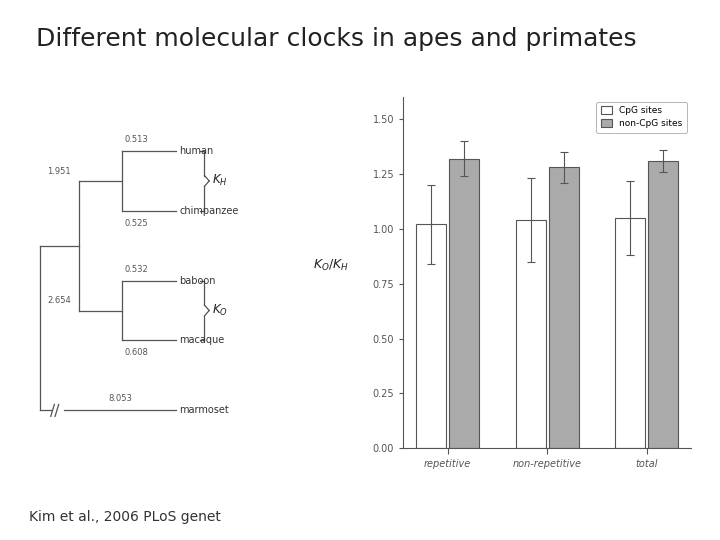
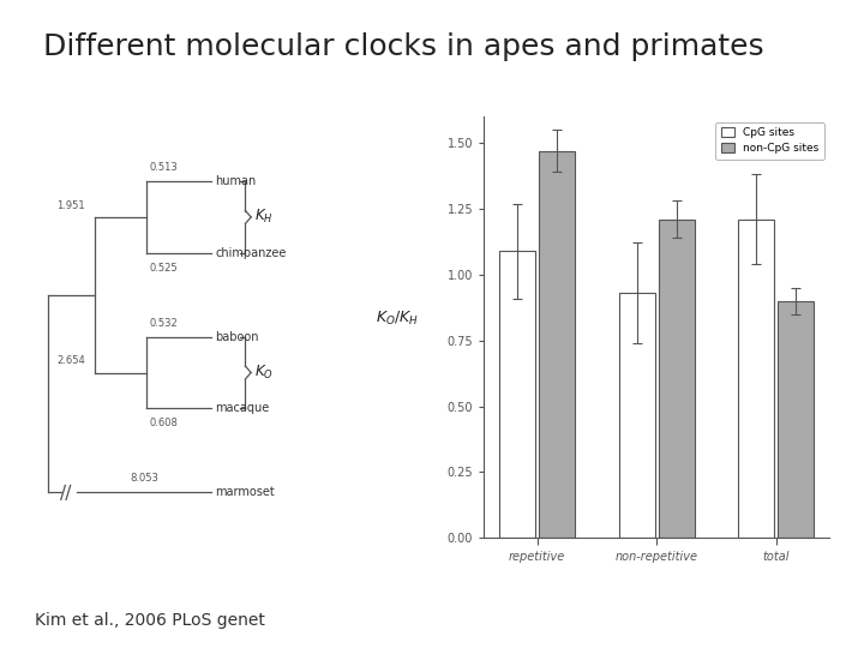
CpG sites/repetitive: 1.02 -> 1.09
non-CpG sites/repetitive: 1.32 -> 1.47
CpG sites/non-repetitive: 1.04 -> 0.93
non-CpG sites/non-repetitive: 1.28 -> 1.21
CpG sites/total: 1.05 -> 1.21
non-CpG sites/total: 1.31 -> 0.90
